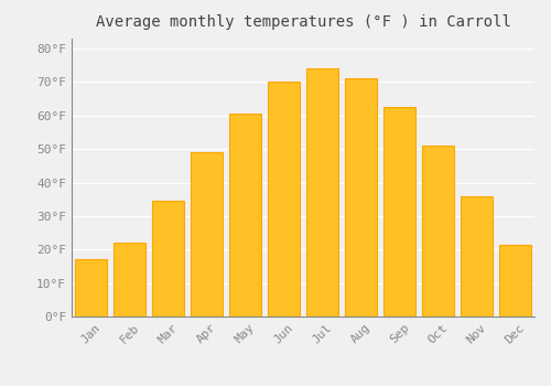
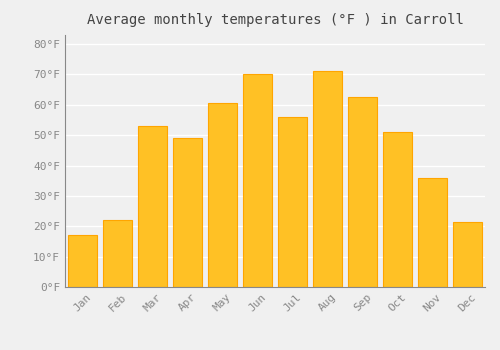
Mar: 34.5°F -> 53.0°F
Jul: 74.0°F -> 56.0°F
